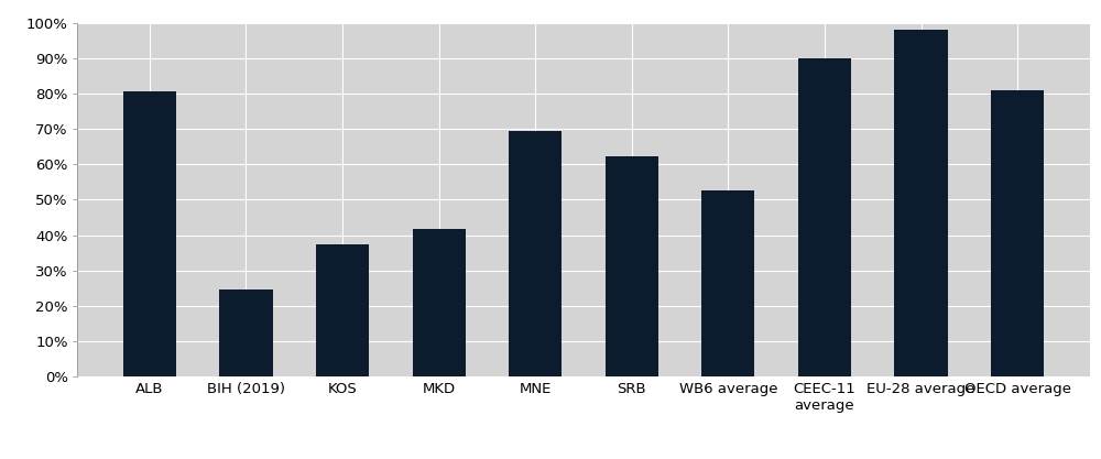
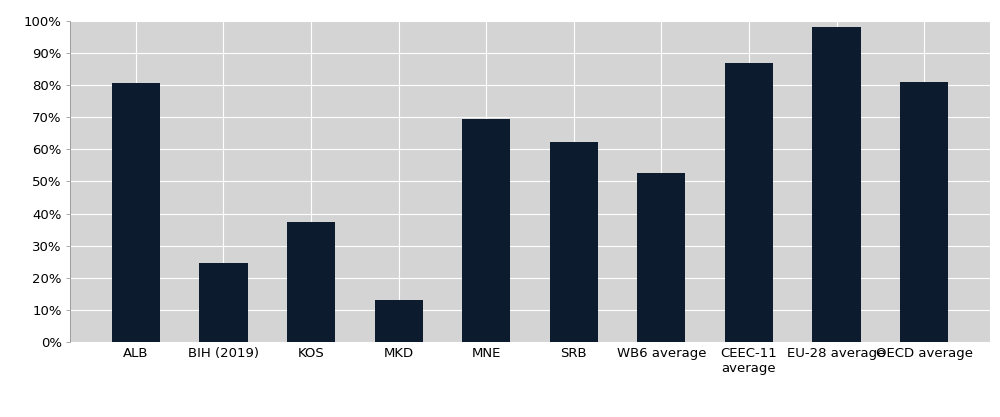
MKD: 41.6% -> 13.0%
CEEC-11 average: 90.0% -> 87.0%
